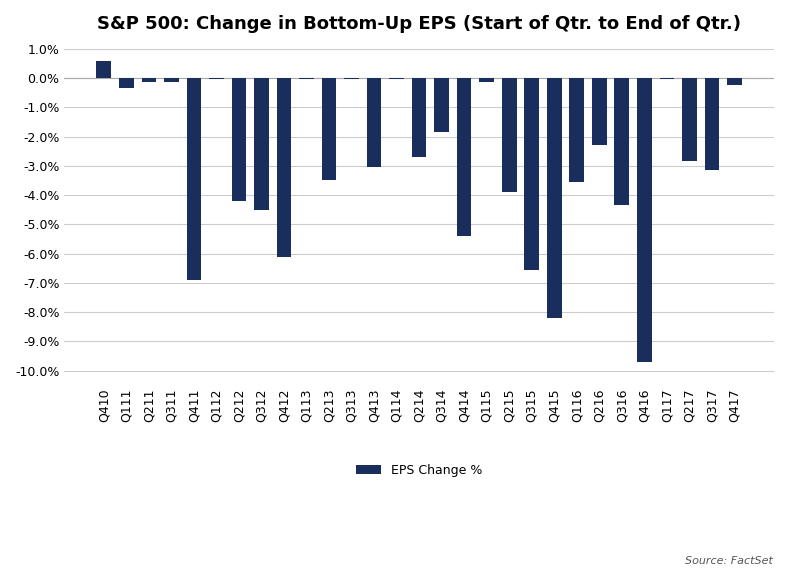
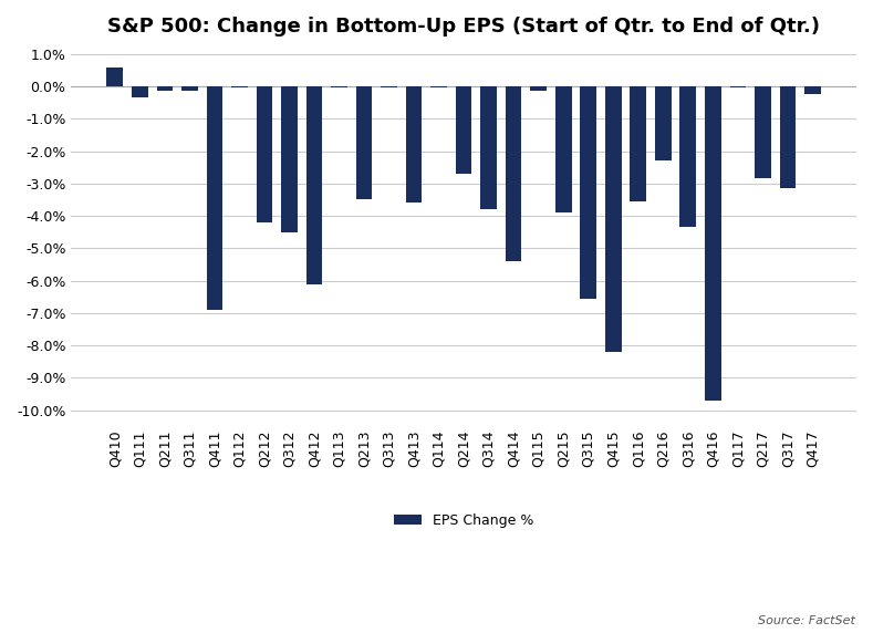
Q413: -3.05% -> -3.60%
Q314: -1.85% -> -3.80%
